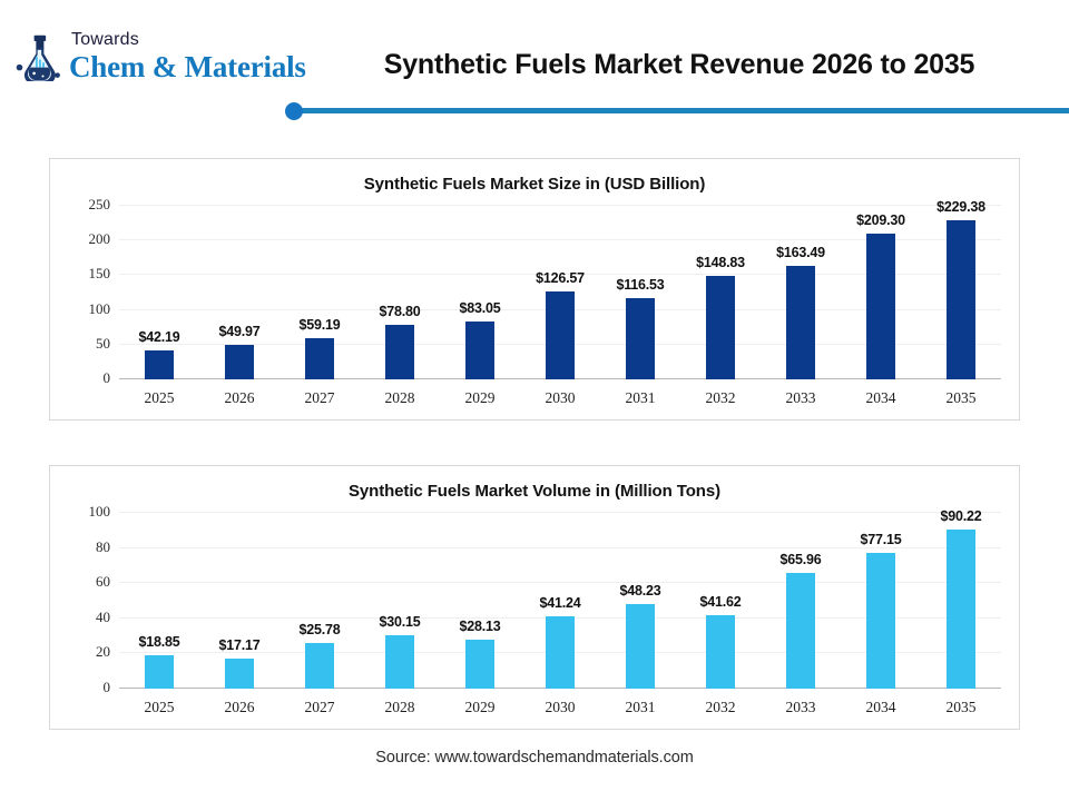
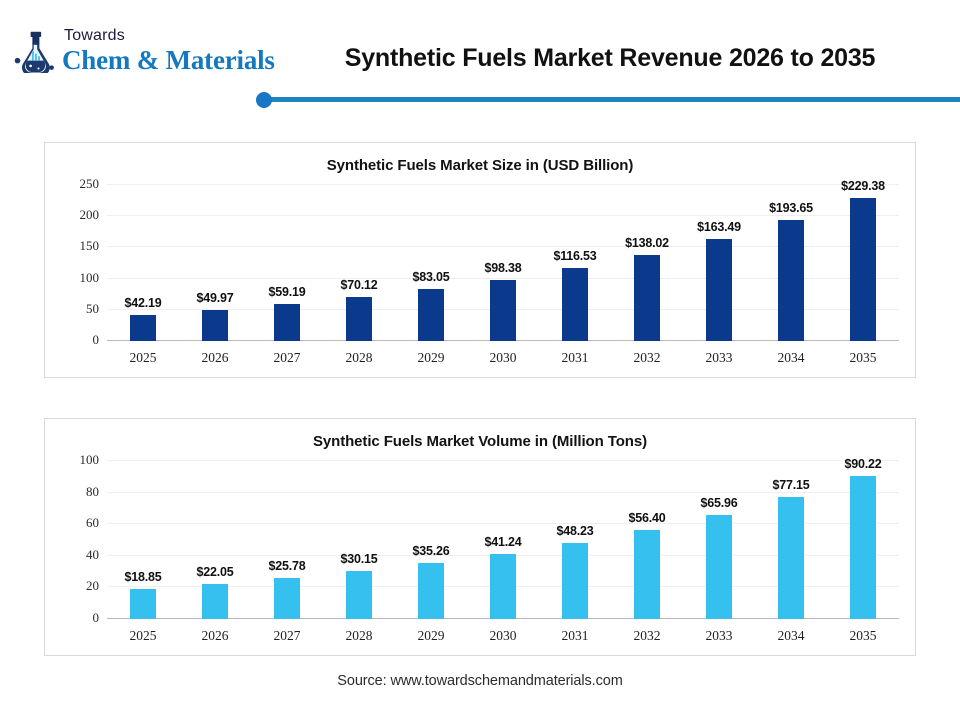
Synthetic Fuels Market Size in (USD Billion)/2028: $78.80 -> $70.12
Synthetic Fuels Market Size in (USD Billion)/2030: $126.57 -> $98.38
Synthetic Fuels Market Size in (USD Billion)/2032: $148.83 -> $138.02
Synthetic Fuels Market Size in (USD Billion)/2034: $209.30 -> $193.65
Synthetic Fuels Market Volume in (Million Tons)/2026: $17.17 -> $22.05
Synthetic Fuels Market Volume in (Million Tons)/2029: $28.13 -> $35.26
Synthetic Fuels Market Volume in (Million Tons)/2032: $41.62 -> $56.40
